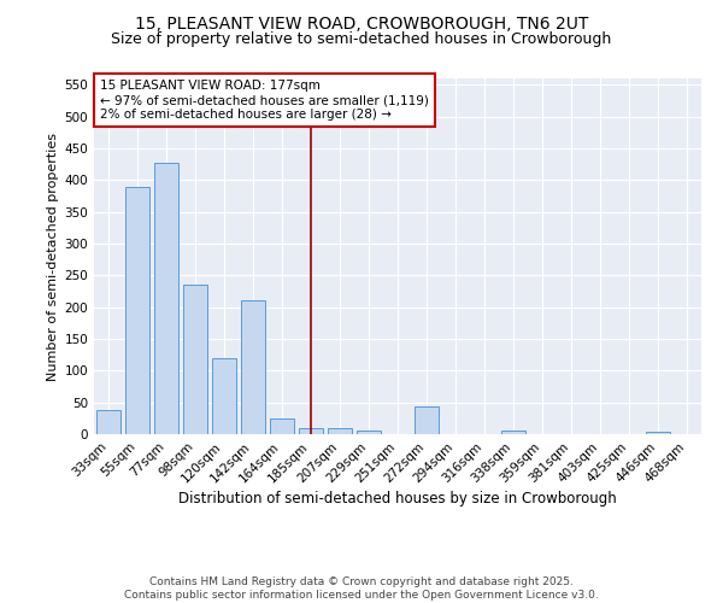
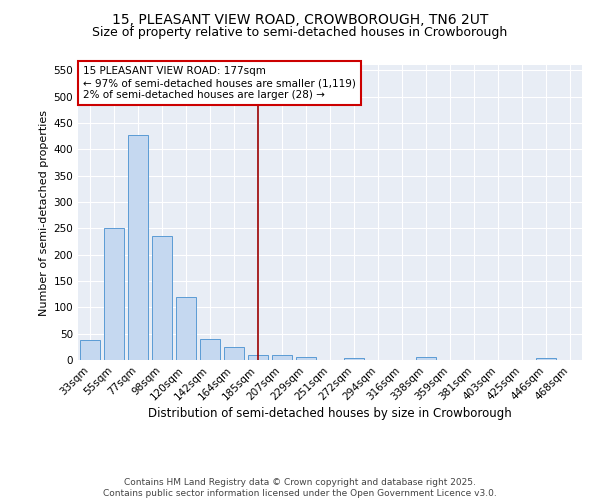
55sqm: 390 -> 250
142sqm: 210 -> 40
272sqm: 44 -> 4
